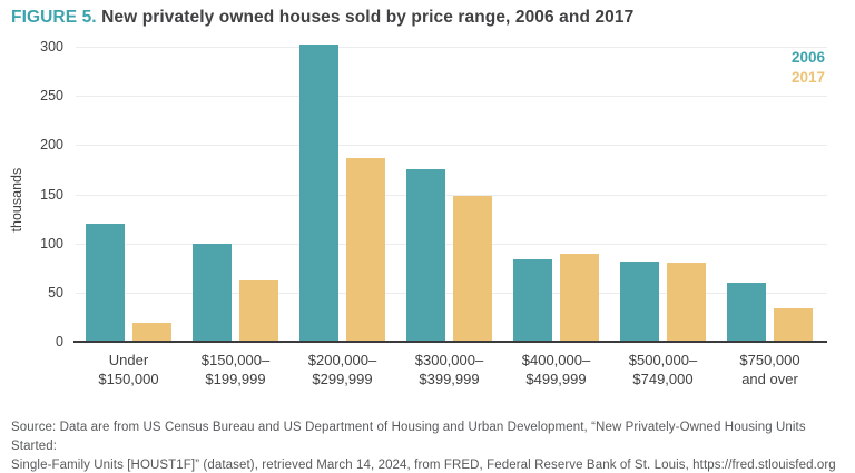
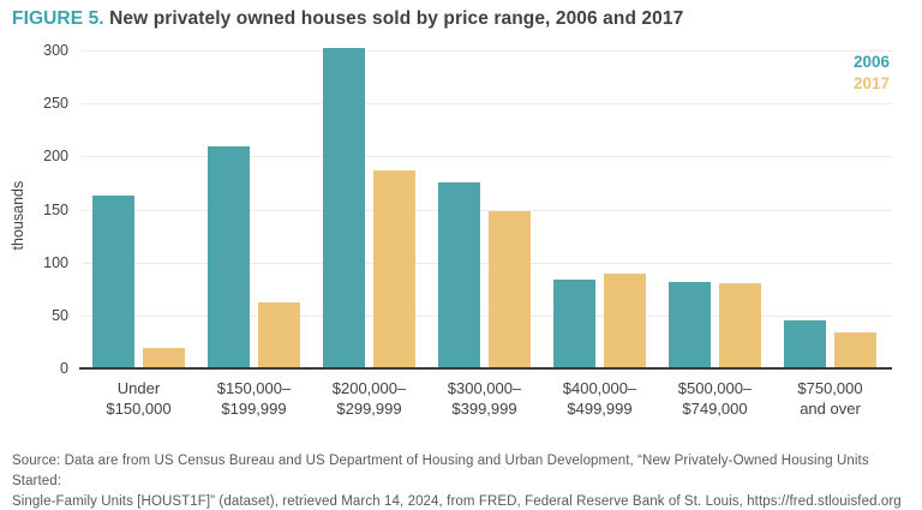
2006/Under $150,000: 120 -> 160
2006/$150,000– $199,999: 100 -> 210
2006/$750,000 and over: 60 -> 40
